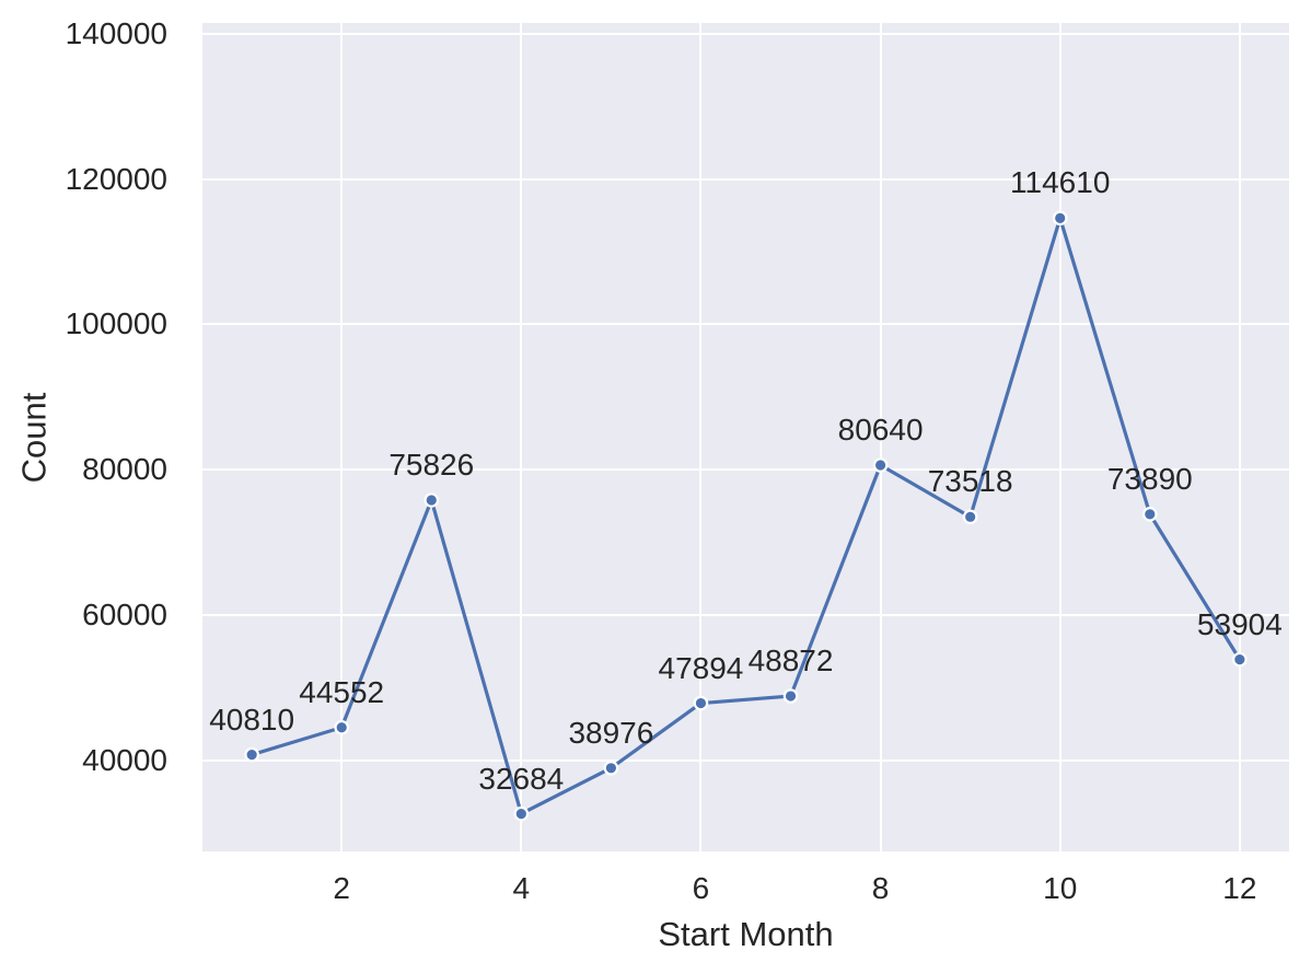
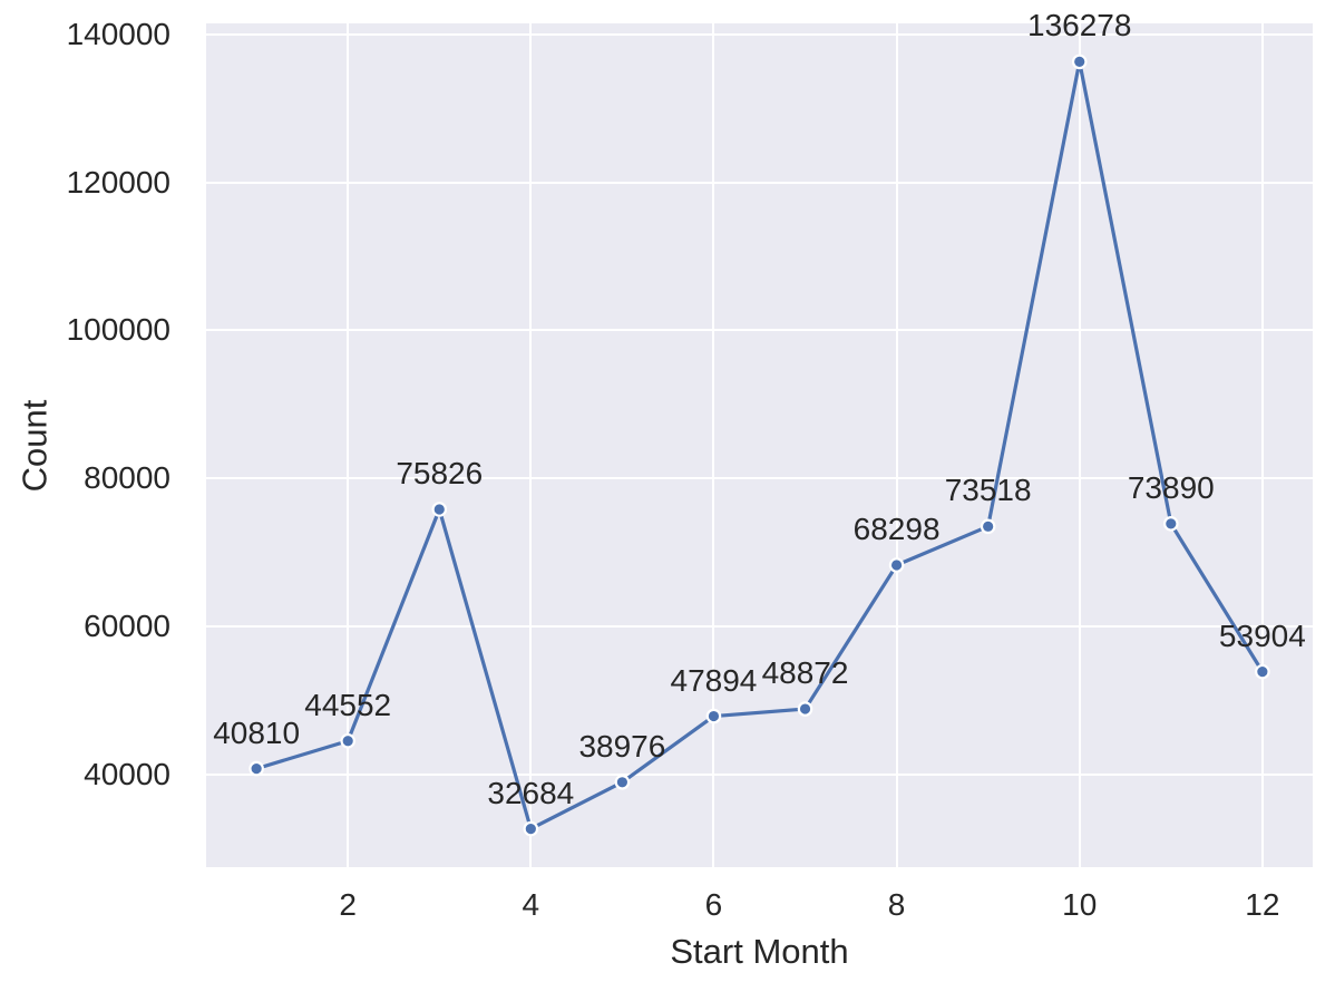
8: 80640 -> 68298
10: 114610 -> 136278
